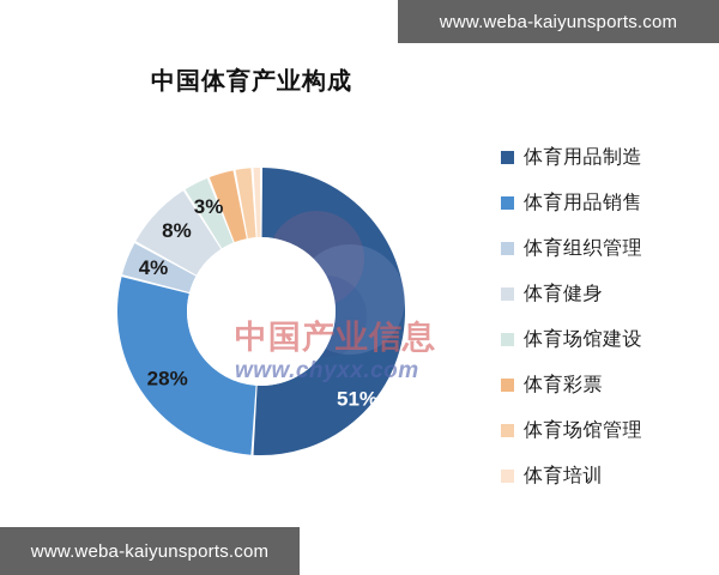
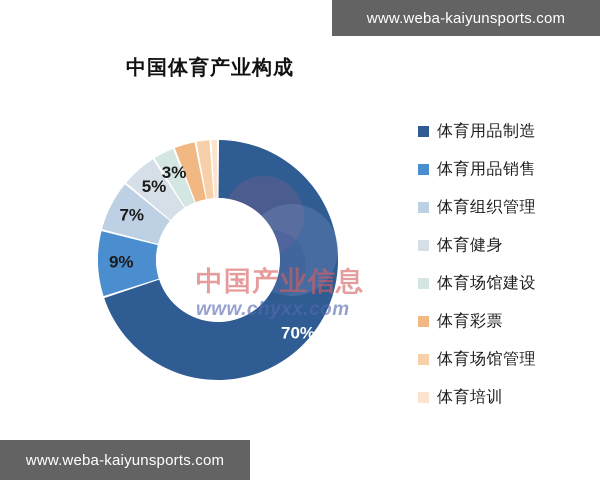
体育用品制造: 51% -> 70%
体育用品销售: 28% -> 9%
体育组织管理: 4% -> 7%
体育健身: 8% -> 5%
